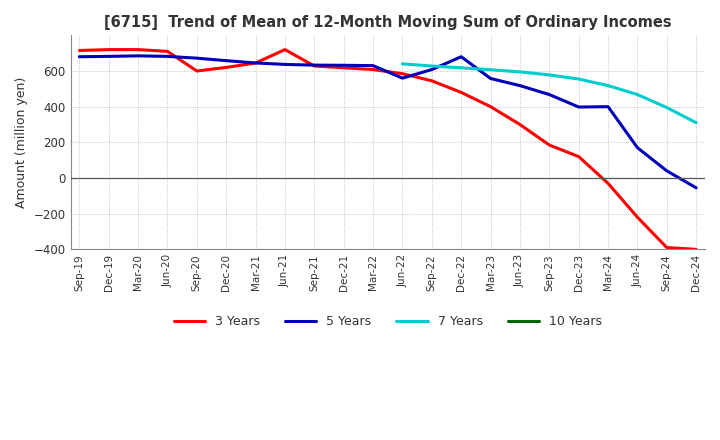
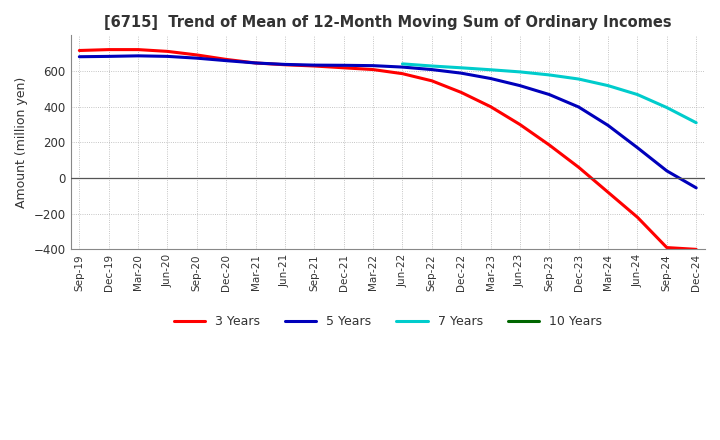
3 Years/Sep-20: 600 -> 690
3 Years/Dec-20: 620 -> 660
3 Years/Jun-21: 720 -> 640
5 Years/Jun-22: 560 -> 620
5 Years/Dec-22: 680 -> 590
3 Years/Dec-23: 120 -> 60
3 Years/Mar-24: -30 -> -80
5 Years/Mar-24: 400 -> 300
